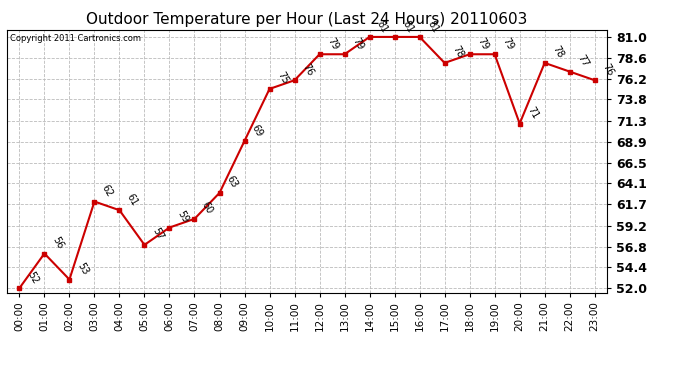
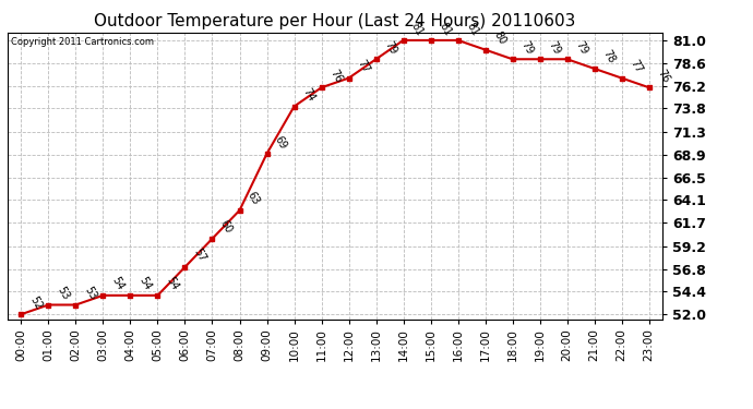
01:00: 56 -> 53
03:00: 62 -> 54
04:00: 61 -> 54
05:00: 57 -> 54
06:00: 59 -> 57
10:00: 75 -> 74
12:00: 79 -> 77
17:00: 78 -> 80
20:00: 71 -> 79
